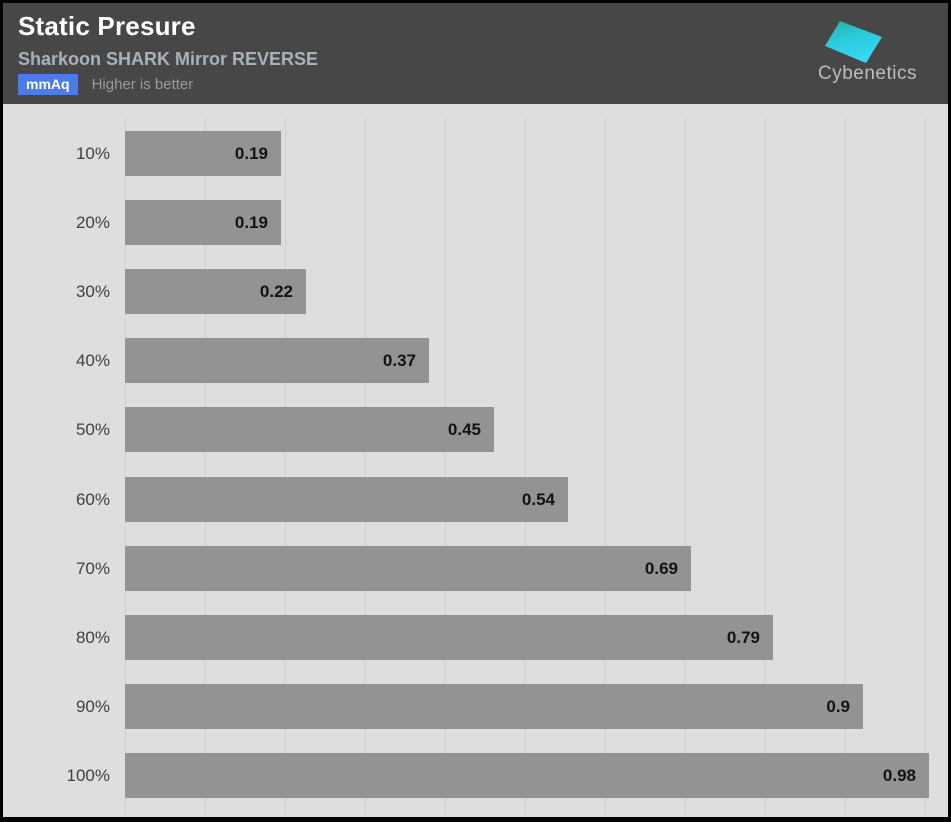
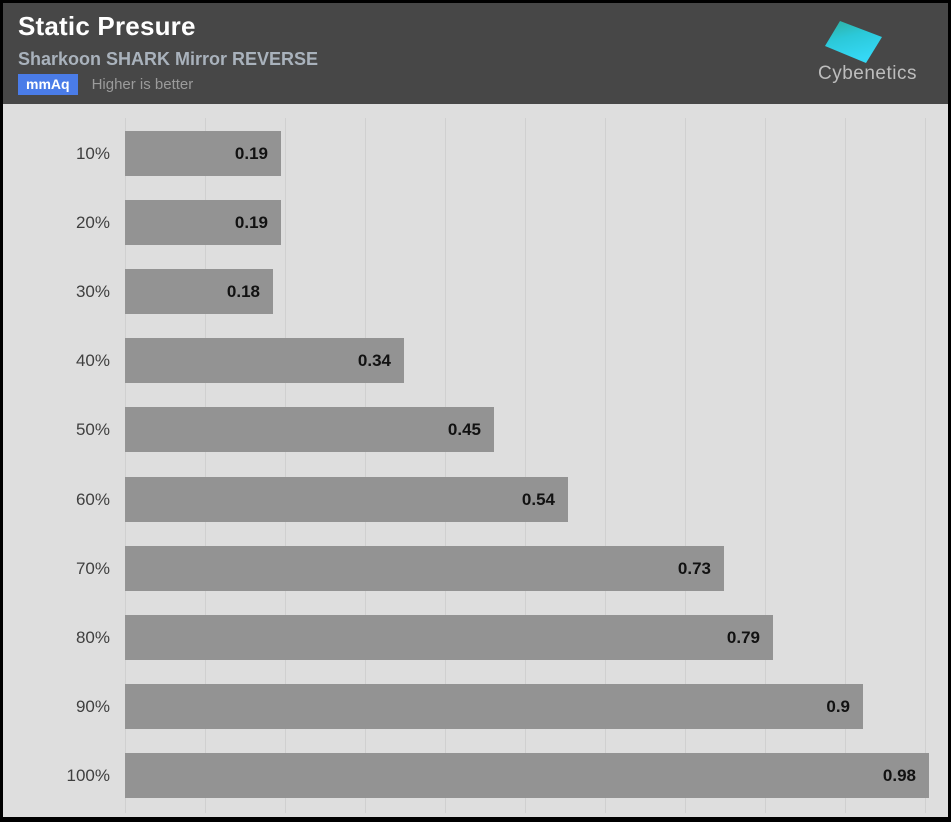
30%: 0.22 -> 0.18
40%: 0.37 -> 0.34
70%: 0.69 -> 0.73
